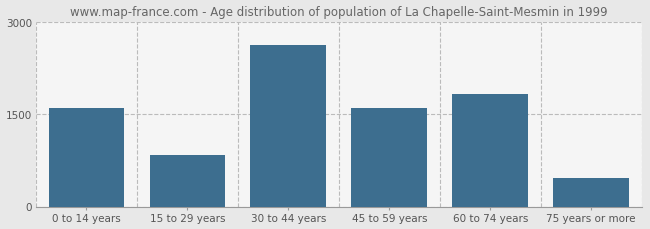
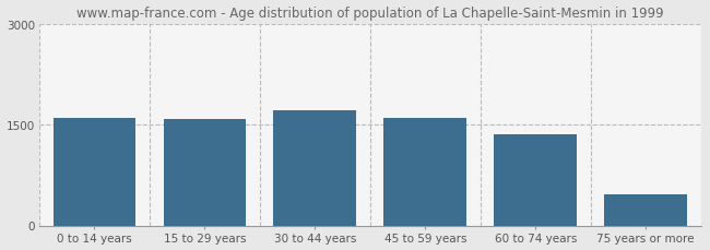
15 to 29 years: 840 -> 1580
30 to 44 years: 2620 -> 1710
60 to 74 years: 1820 -> 1360
